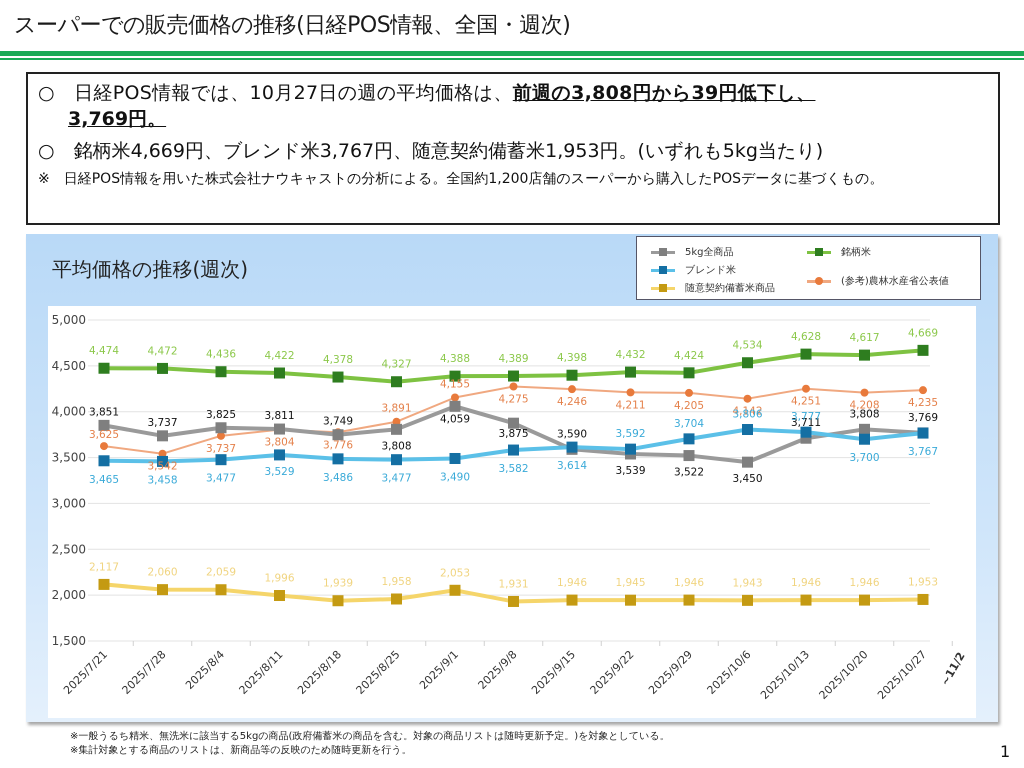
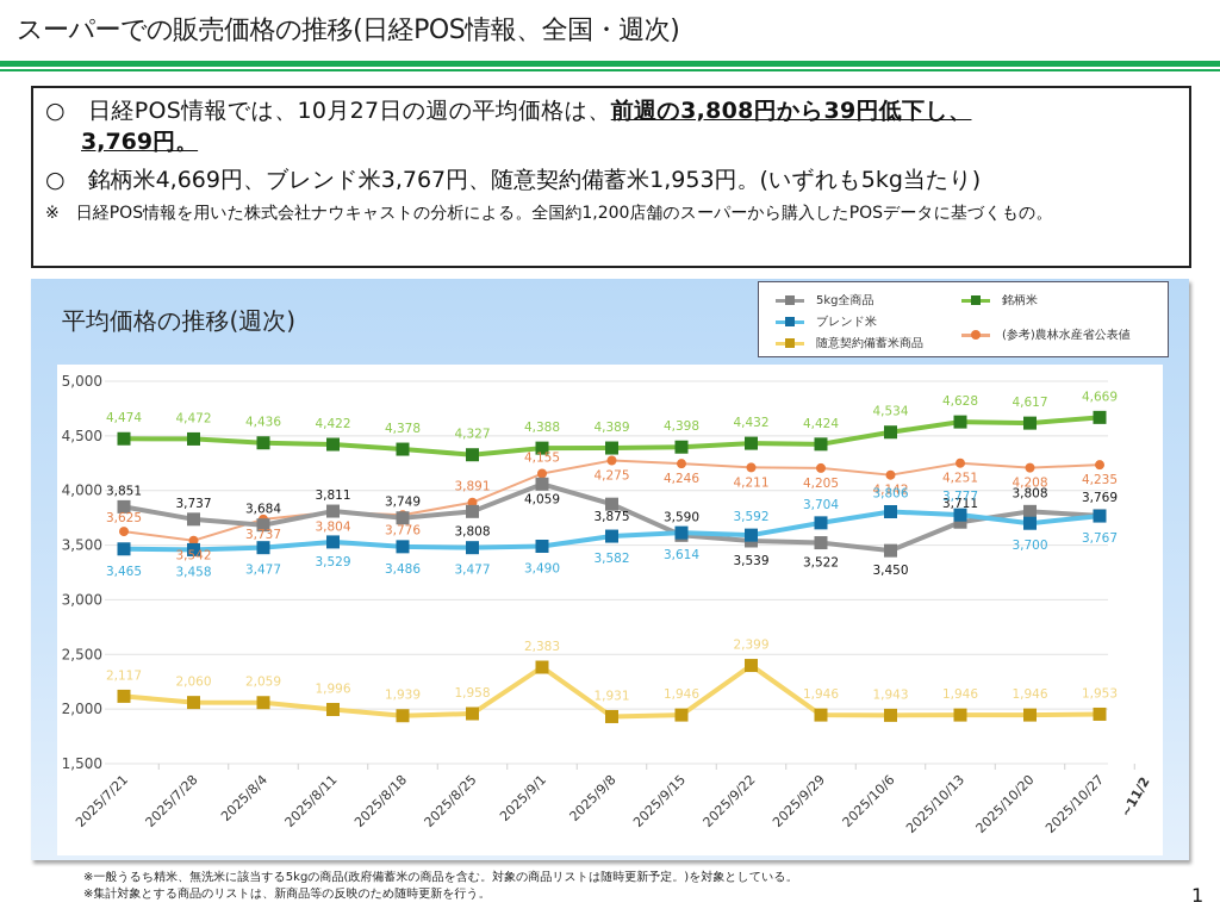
5kg全商品/2025/8/4: 3,825 -> 3,684
随意契約備蓄米商品/2025/9/1: 2,053 -> 2,383
随意契約備蓄米商品/2025/9/22: 1,945 -> 2,399
